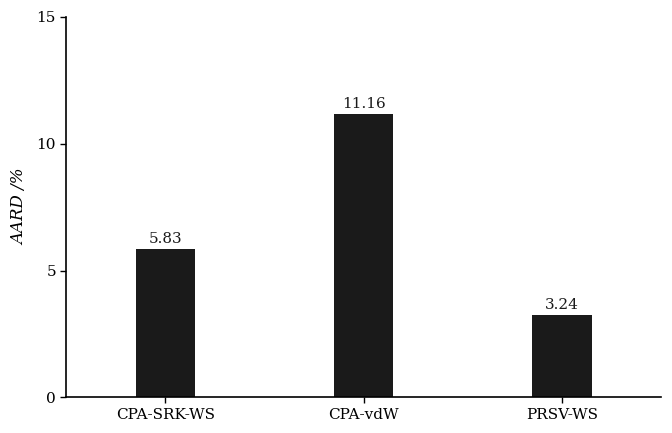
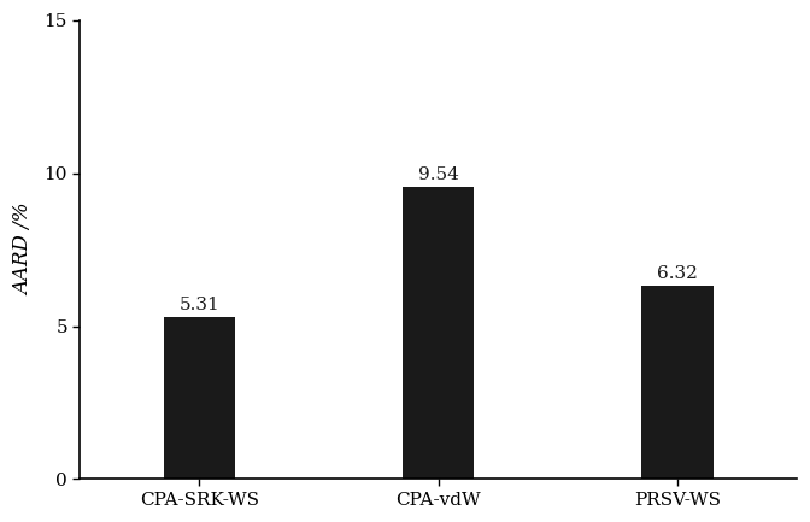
CPA-SRK-WS: 5.83 -> 5.31
CPA-vdW: 11.16 -> 9.54
PRSV-WS: 3.24 -> 6.32
